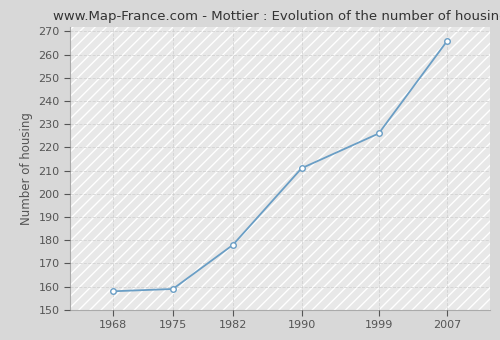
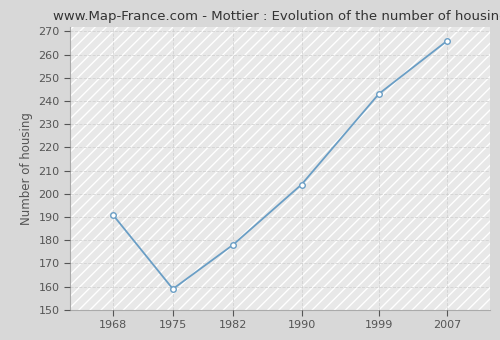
1968: 158 -> 191
1990: 211 -> 204
1999: 226 -> 243
